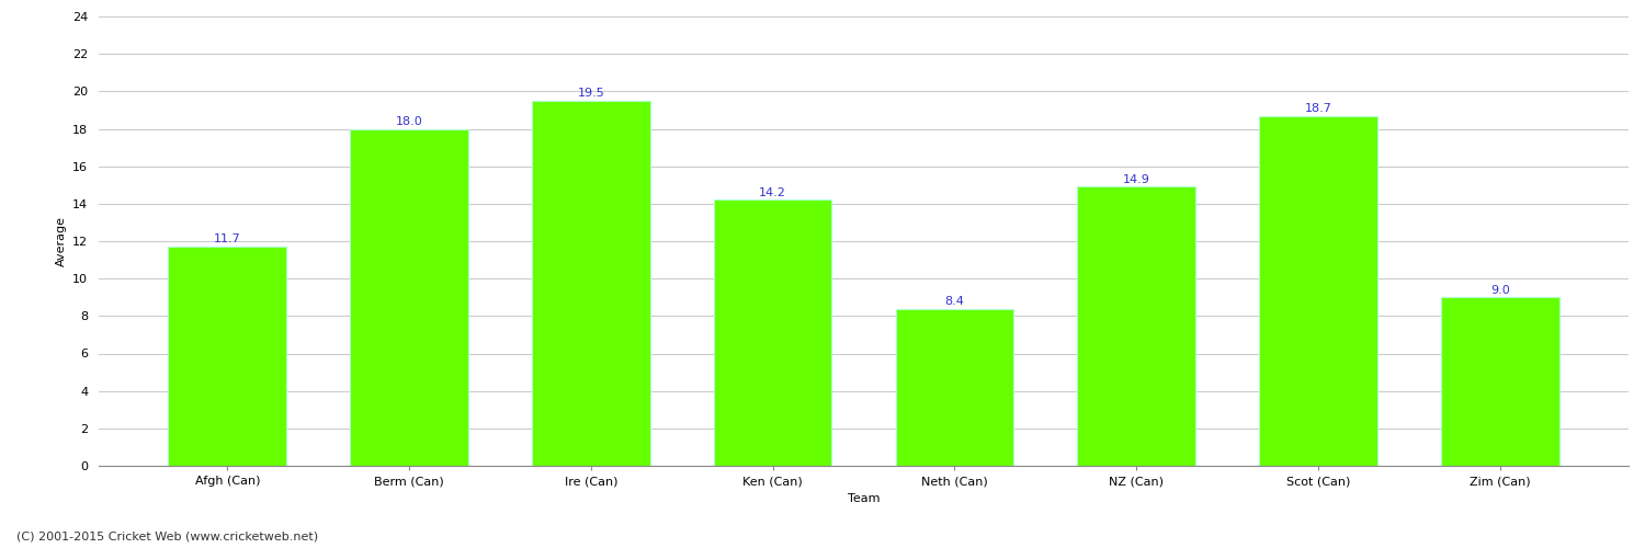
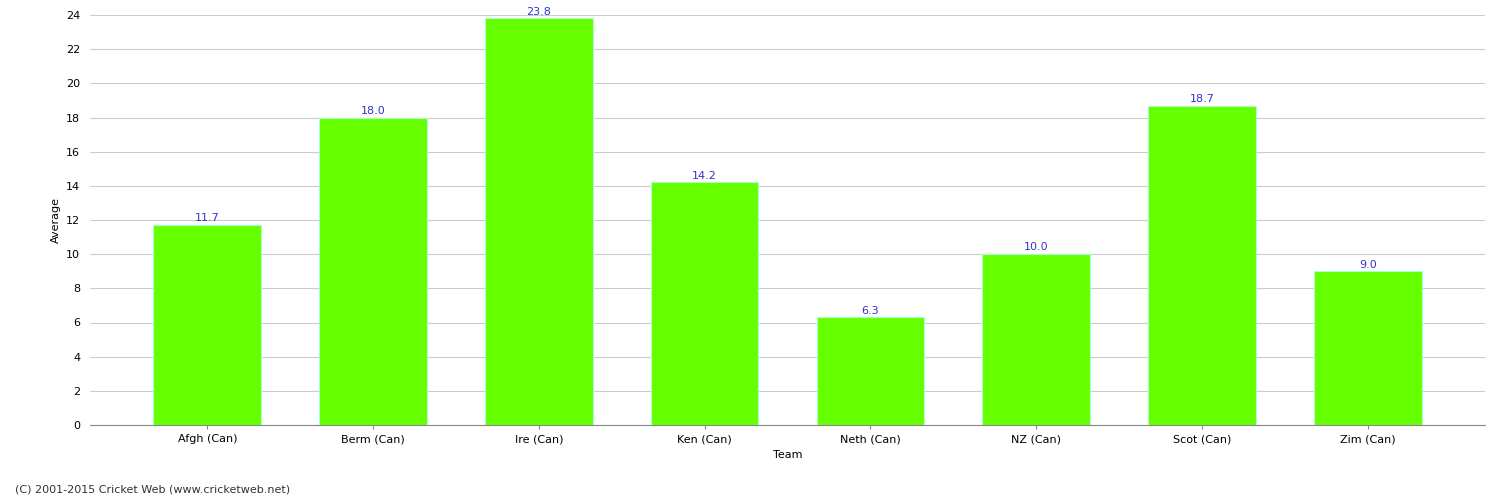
Ire (Can): 19.5 -> 23.8
Neth (Can): 8.4 -> 6.3
NZ (Can): 14.9 -> 10.0
